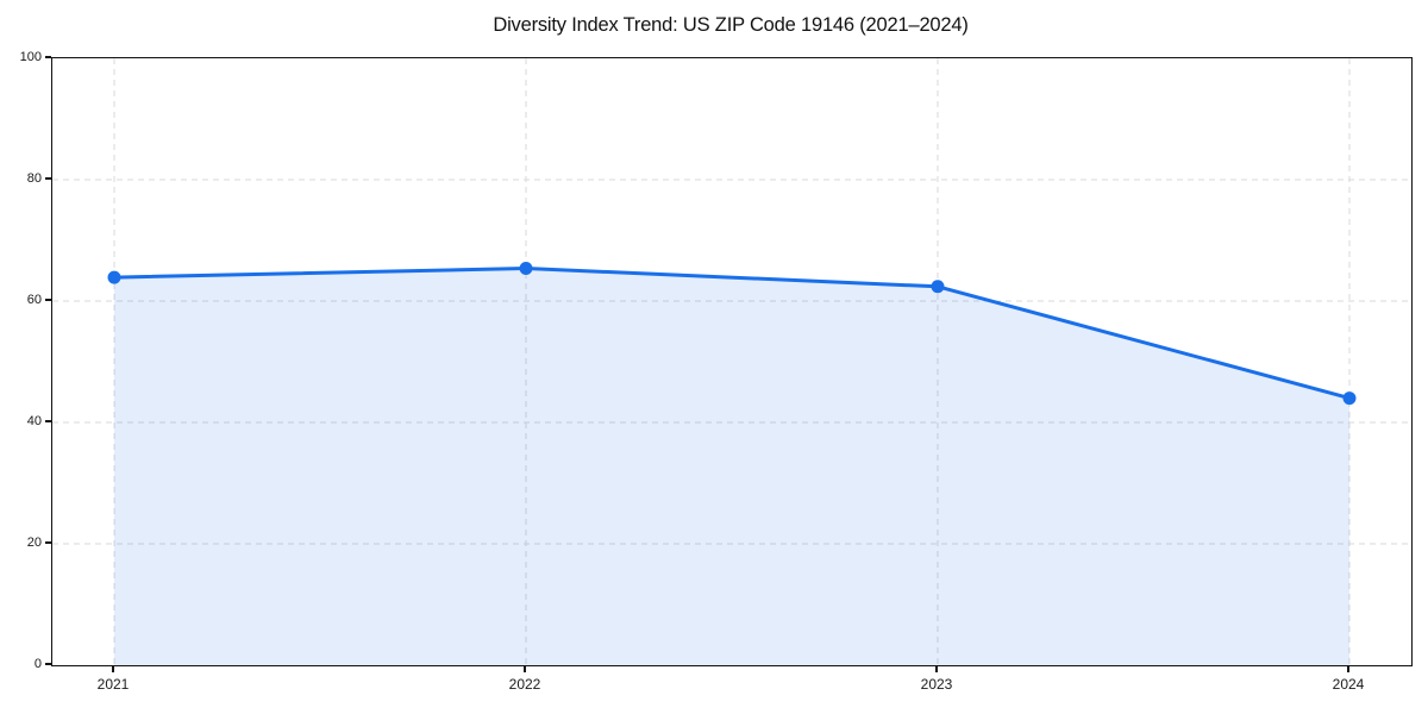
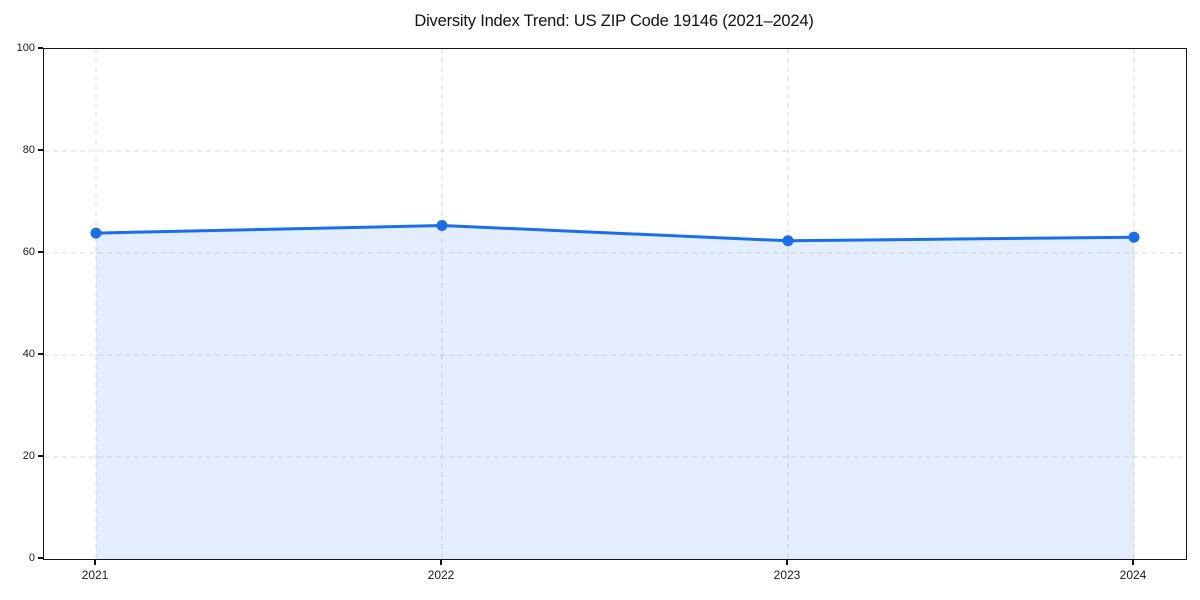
2024: 44 -> 63
